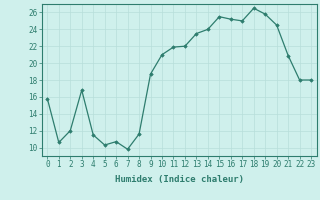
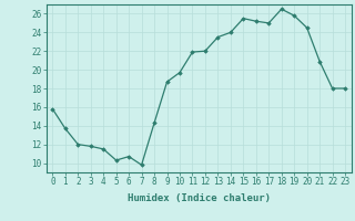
1: 10.6 -> 13.7
3: 16.8 -> 11.8
8: 11.6 -> 14.3
10: 21.0 -> 19.7
